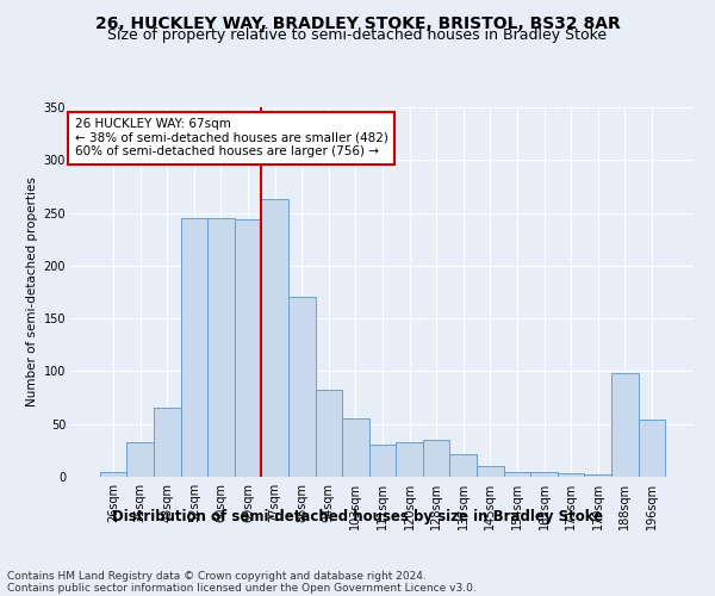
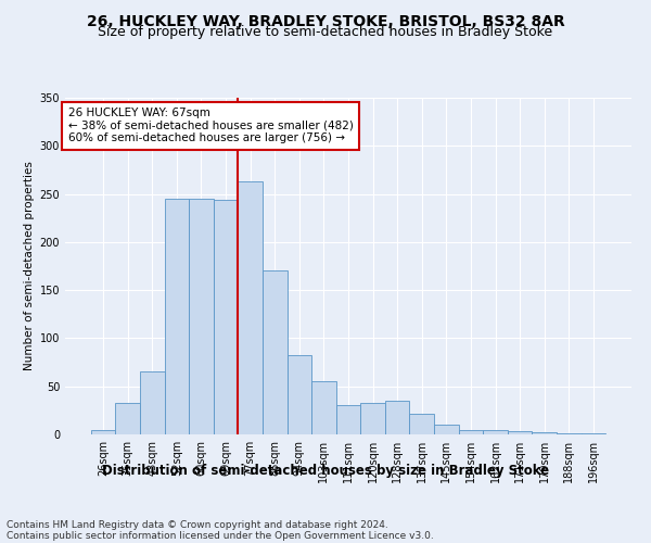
188sqm: 98 -> 1
196sqm: 54 -> 1
